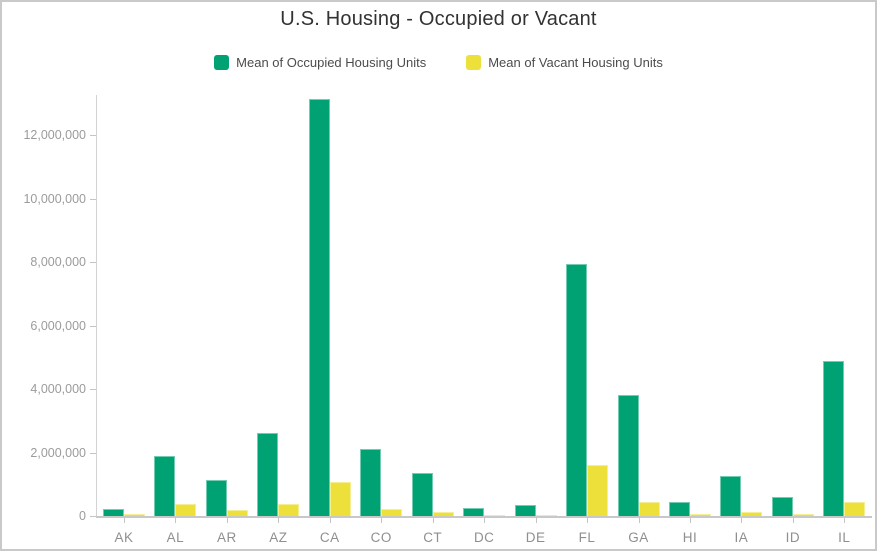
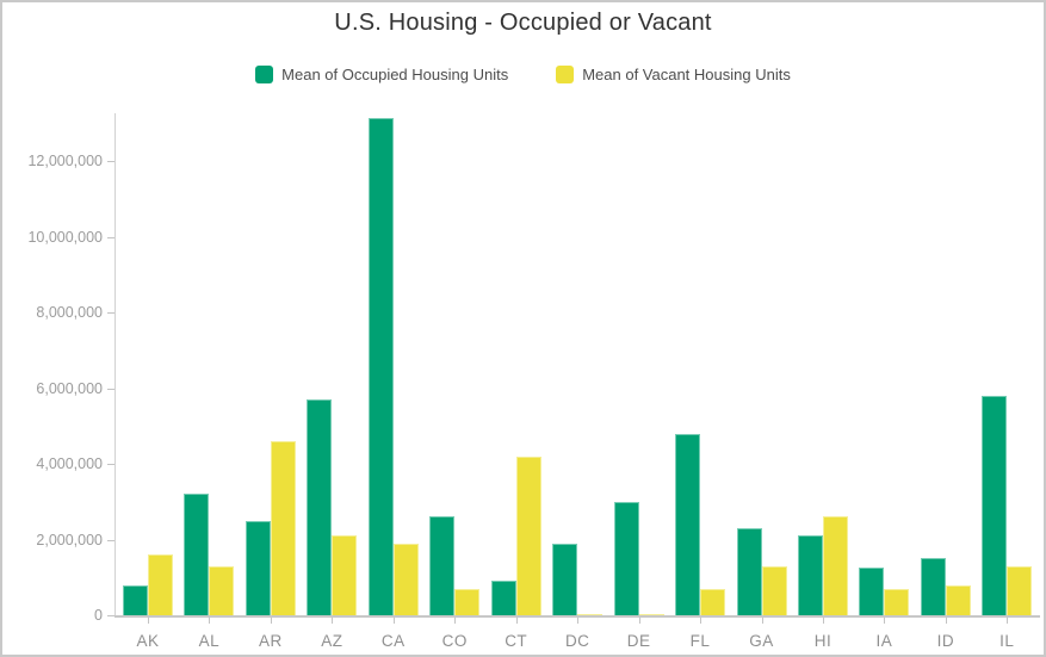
Mean of Occupied Housing Units/AK: 200000 -> 800000
Mean of Vacant Housing Units/AK: 100000 -> 1600000
Mean of Occupied Housing Units/AL: 1900000 -> 3200000
Mean of Vacant Housing Units/AL: 400000 -> 1300000
Mean of Occupied Housing Units/AR: 1100000 -> 2500000
Mean of Vacant Housing Units/AR: 200000 -> 4600000
Mean of Occupied Housing Units/AZ: 2600000 -> 5700000
Mean of Vacant Housing Units/AZ: 400000 -> 2100000
Mean of Vacant Housing Units/CA: 1100000 -> 1900000
Mean of Occupied Housing Units/CO: 2100000 -> 2600000
Mean of Vacant Housing Units/CO: 200000 -> 700000
Mean of Occupied Housing Units/CT: 1400000 -> 900000
Mean of Vacant Housing Units/CT: 100000 -> 4200000
Mean of Occupied Housing Units/DC: 200000 -> 1900000
Mean of Occupied Housing Units/DE: 300000 -> 3000000
Mean of Occupied Housing Units/FL: 8000000 -> 4800000
Mean of Vacant Housing Units/FL: 1600000 -> 700000
Mean of Occupied Housing Units/GA: 3800000 -> 2300000
Mean of Vacant Housing Units/GA: 400000 -> 1300000
Mean of Occupied Housing Units/HI: 400000 -> 2100000
Mean of Vacant Housing Units/HI: 100000 -> 2600000
Mean of Vacant Housing Units/IA: 100000 -> 700000
Mean of Occupied Housing Units/ID: 600000 -> 1500000
Mean of Vacant Housing Units/ID: 100000 -> 800000
Mean of Occupied Housing Units/IL: 4900000 -> 5800000
Mean of Vacant Housing Units/IL: 400000 -> 1300000
